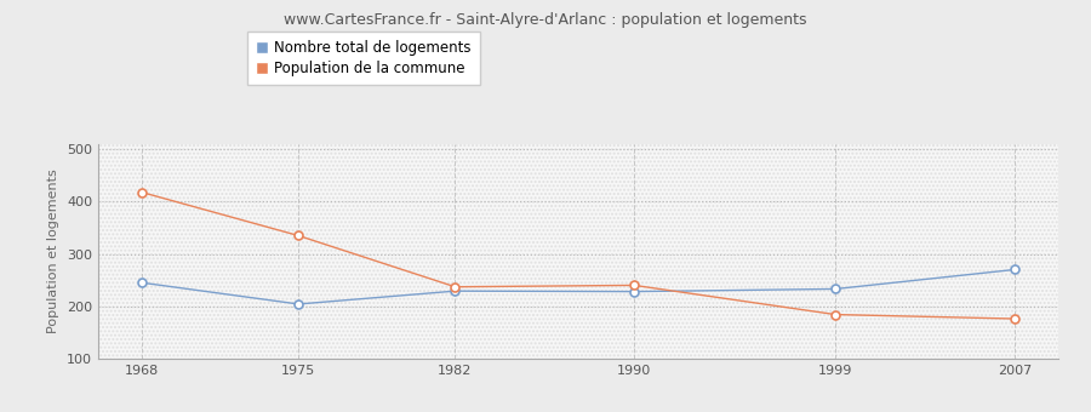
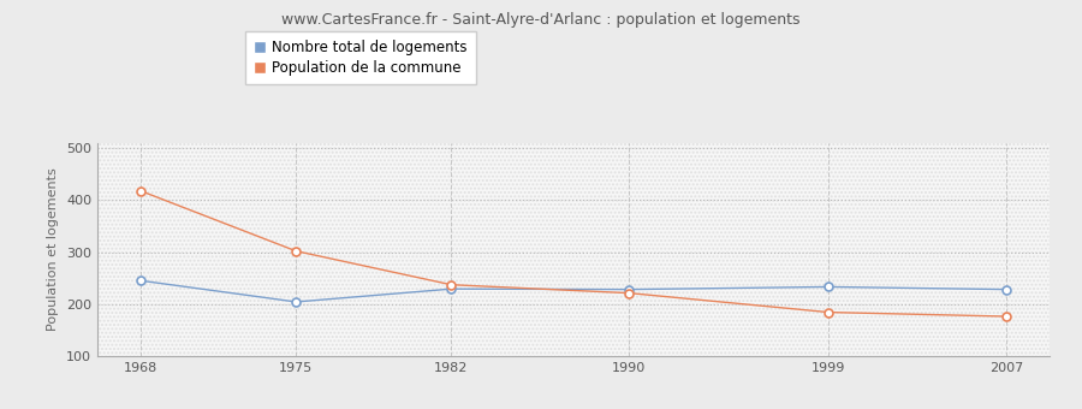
Population de la commune/1975: 335 -> 302
Population de la commune/1990: 240 -> 221
Nombre total de logements/2007: 270 -> 228
